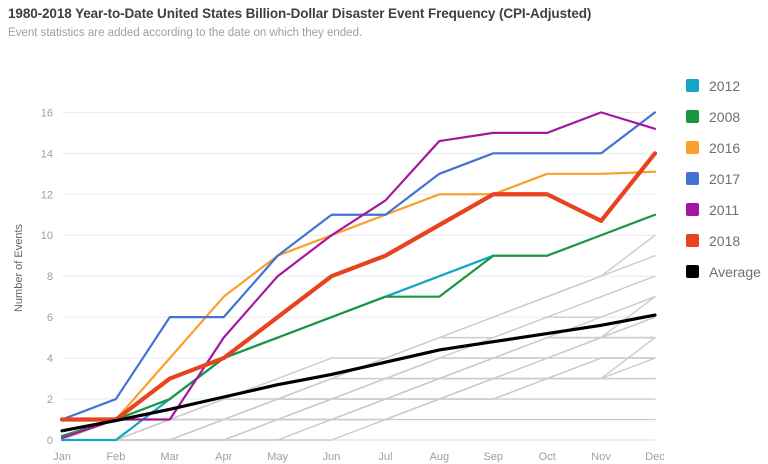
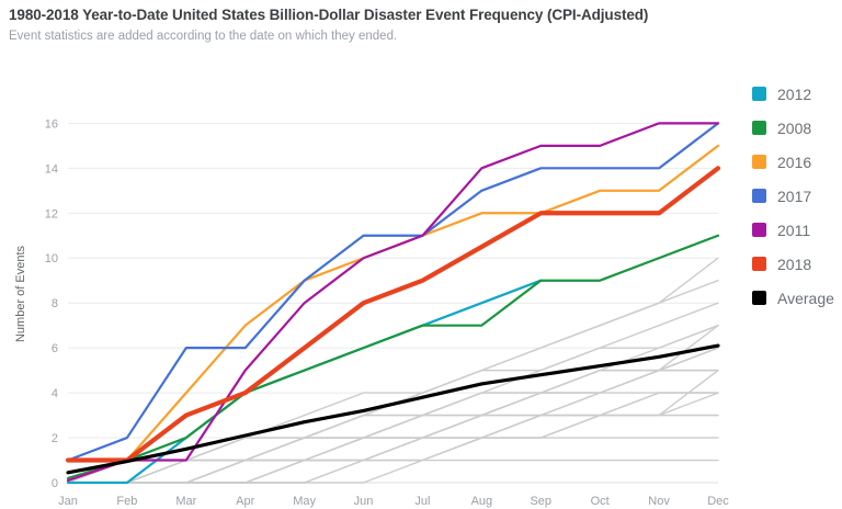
2011/Jul: 11.7 -> 11.0
2011/Aug: 14.6 -> 14.0
2018/Nov: 10.7 -> 12.0
2016/Dec: 13.1 -> 15.0
2011/Dec: 15.2 -> 16.0
